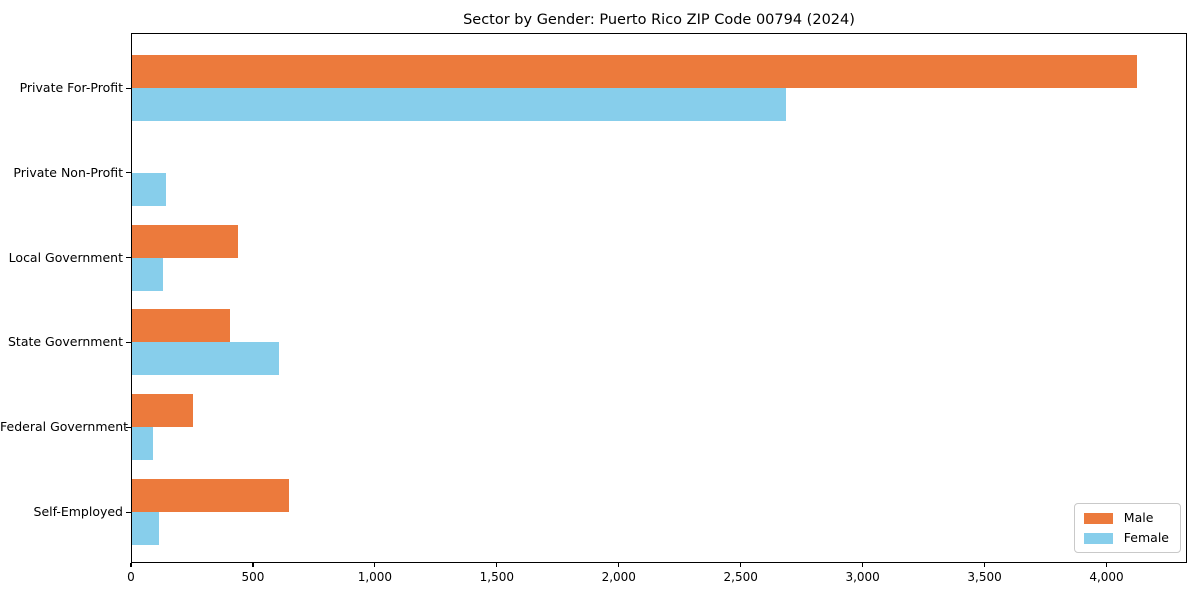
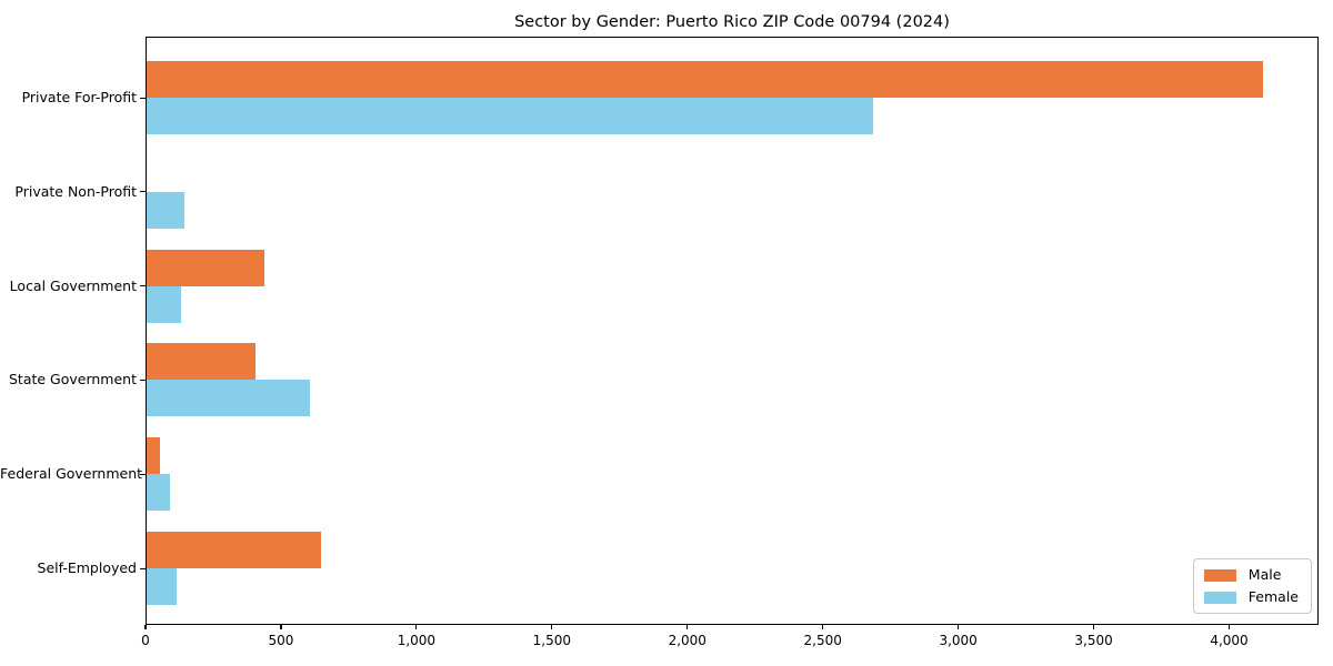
Male/Federal Government: 250 -> 50
